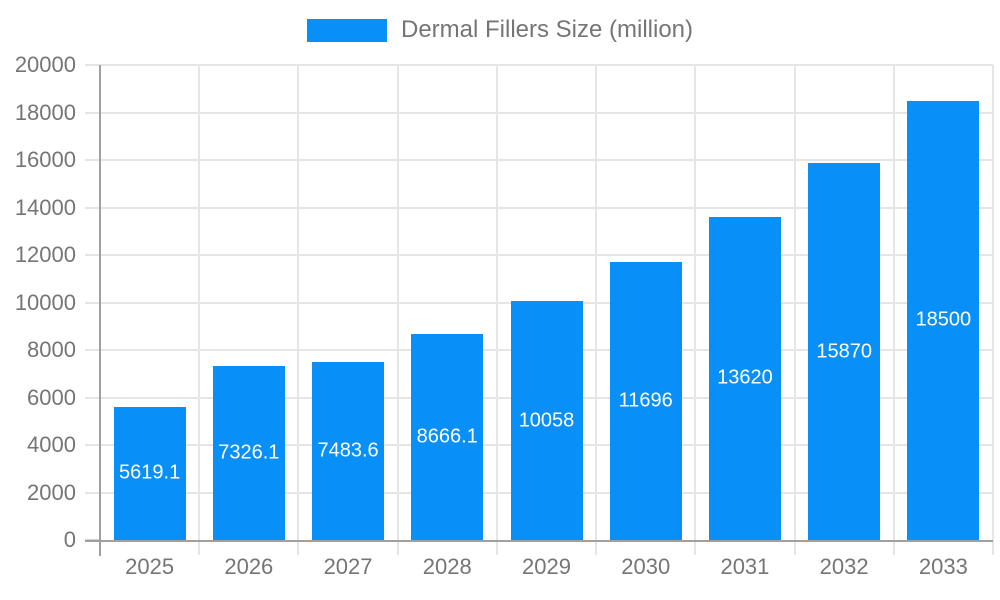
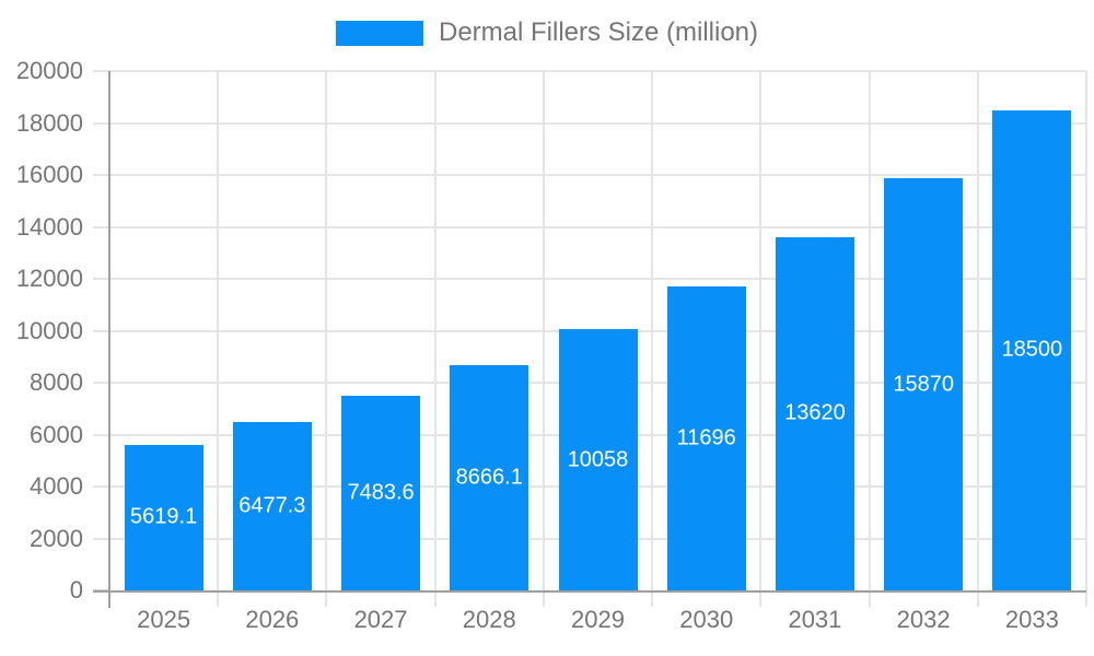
2026: 7326.1 -> 6477.3
